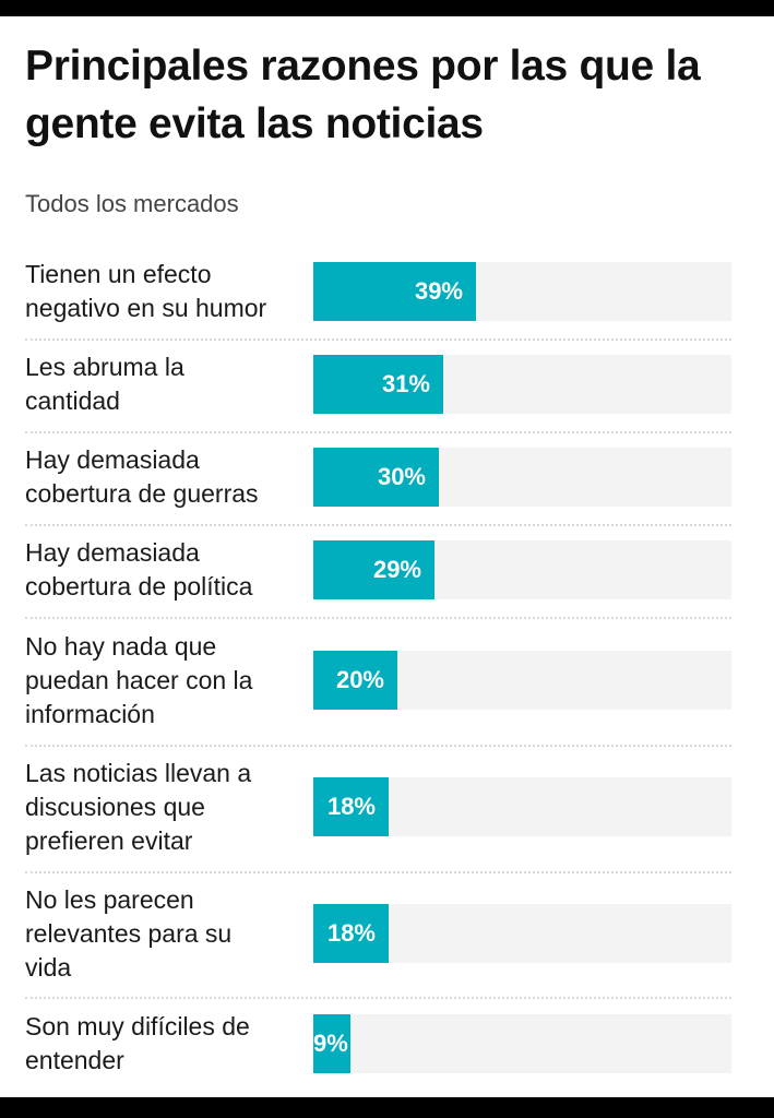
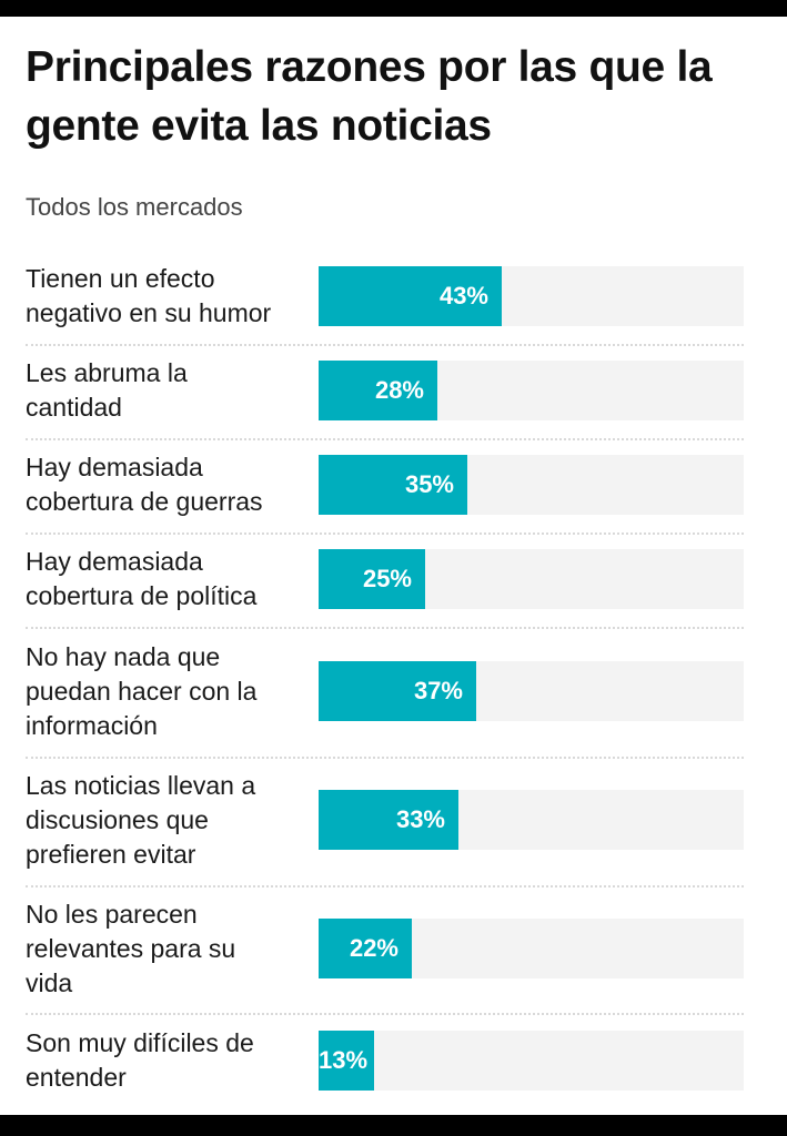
Tienen un efecto negativo en su humor: 39% -> 43%
Les abruma la cantidad: 31% -> 28%
Hay demasiada cobertura de guerras: 30% -> 35%
Hay demasiada cobertura de política: 29% -> 25%
No hay nada que puedan hacer con la información: 20% -> 37%
Las noticias llevan a discusiones que prefieren evitar: 18% -> 33%
No les parecen relevantes para su vida: 18% -> 22%
Son muy difíciles de entender: 9% -> 13%
